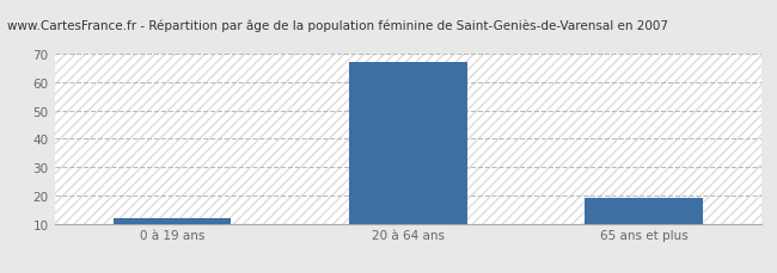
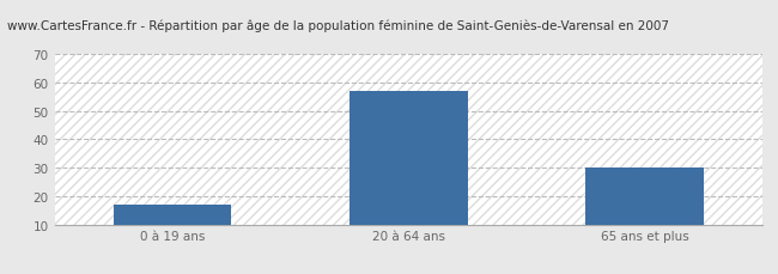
0 à 19 ans: 12 -> 17
20 à 64 ans: 67 -> 57
65 ans et plus: 19 -> 30
